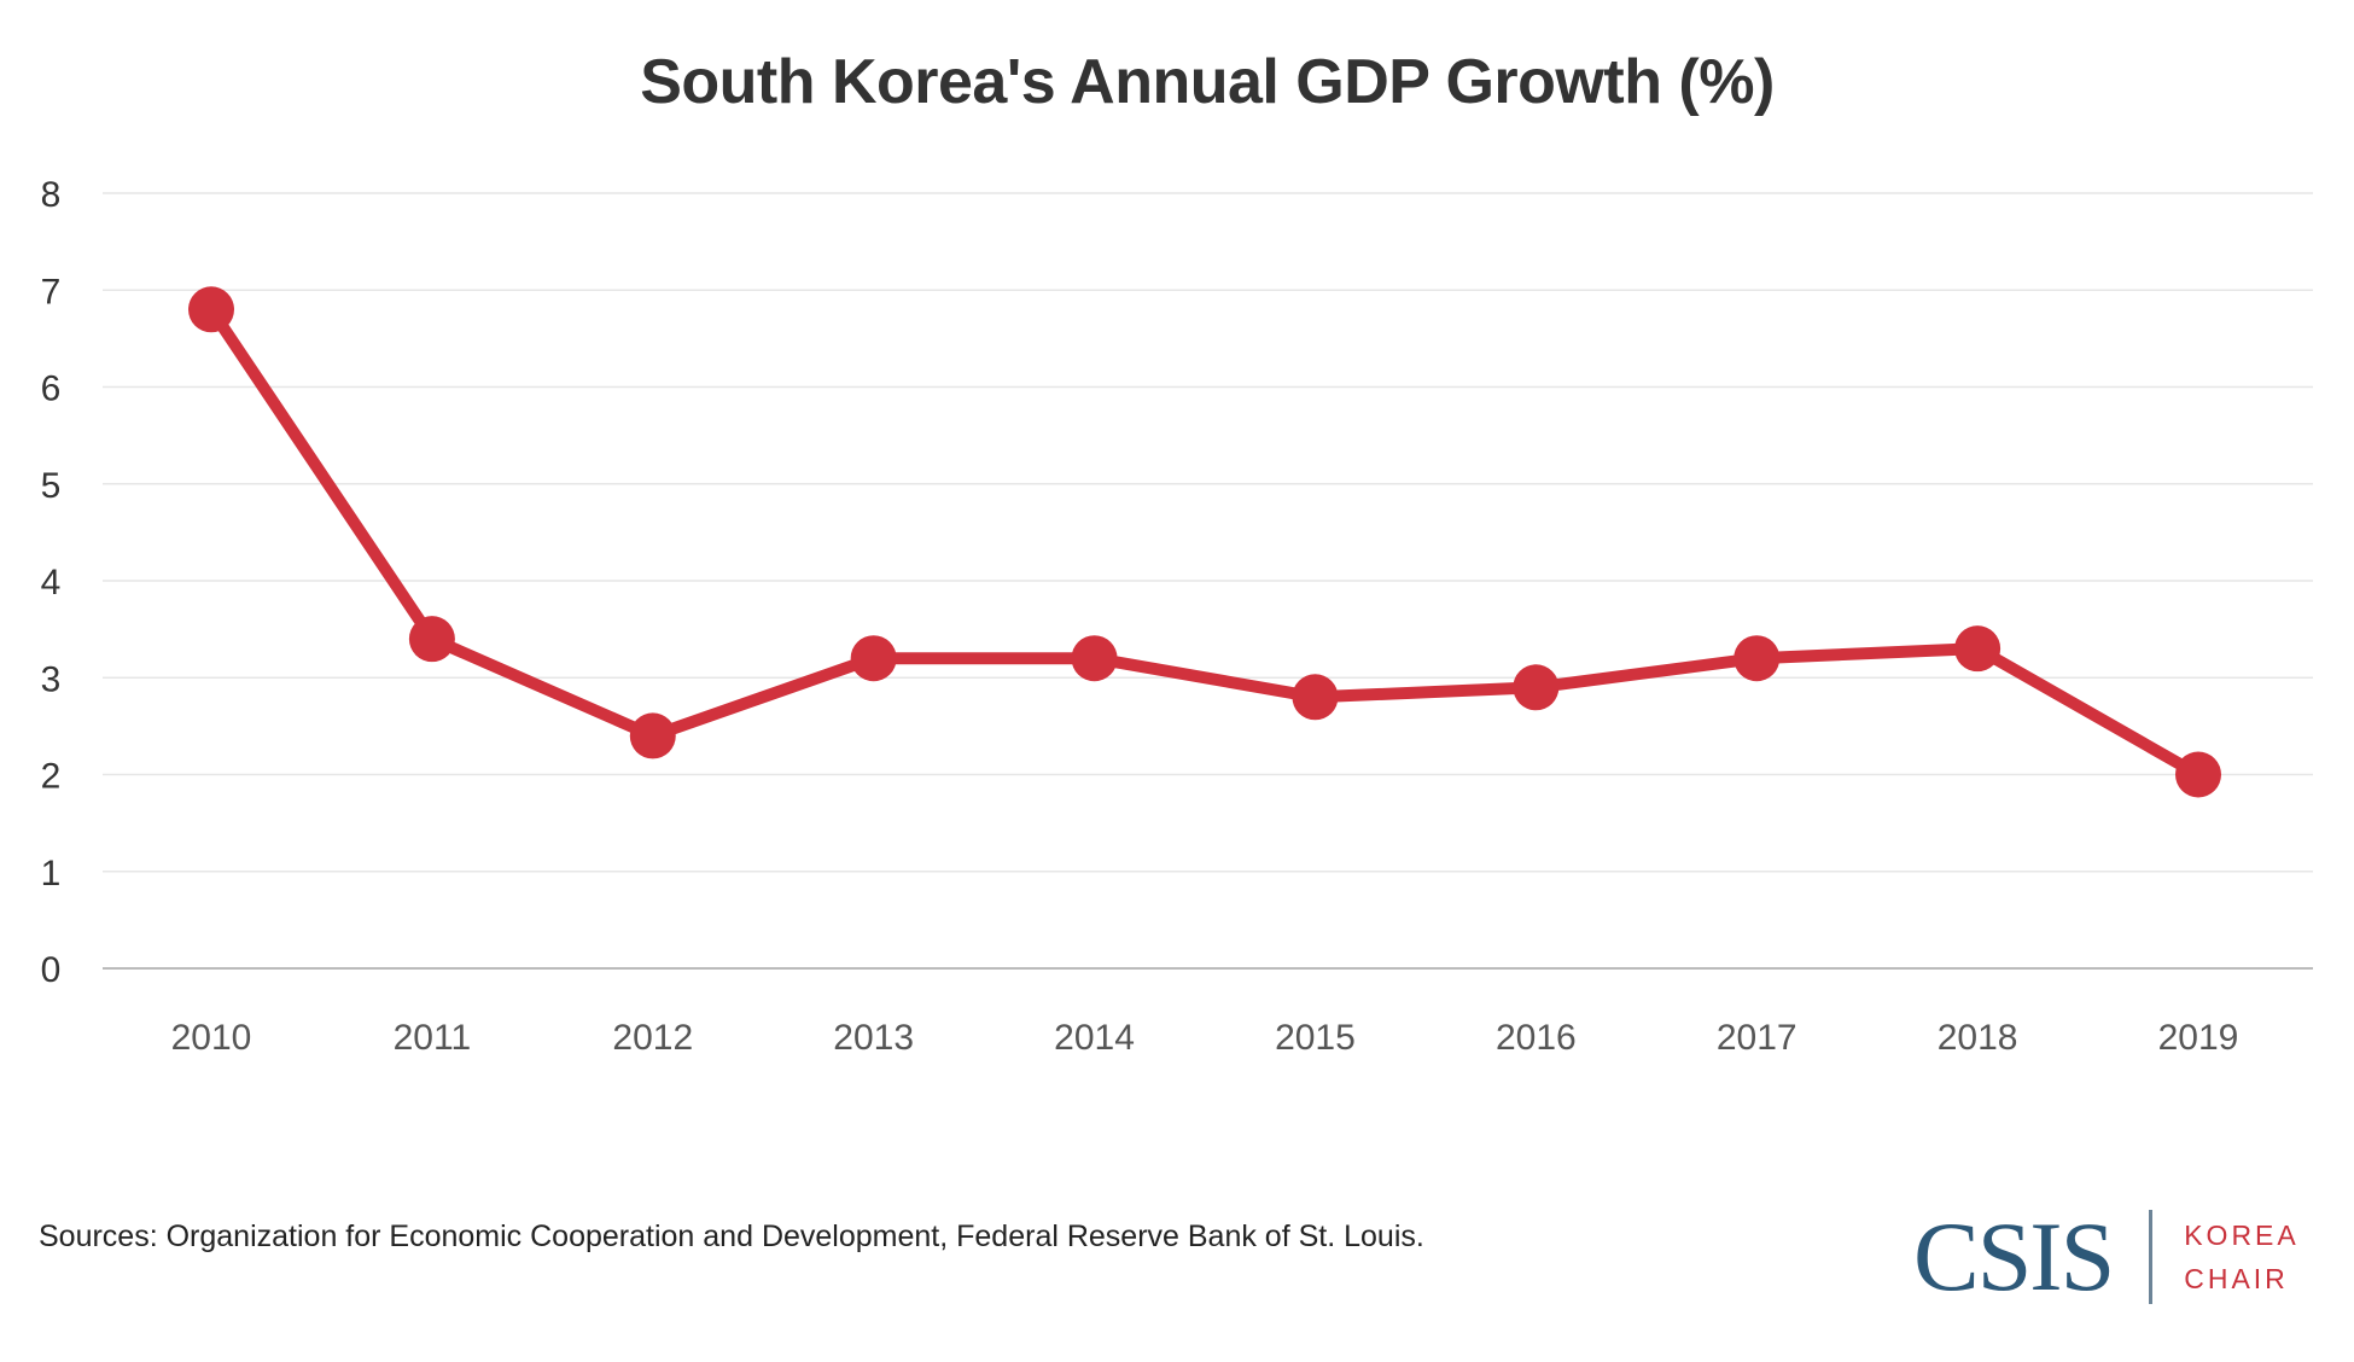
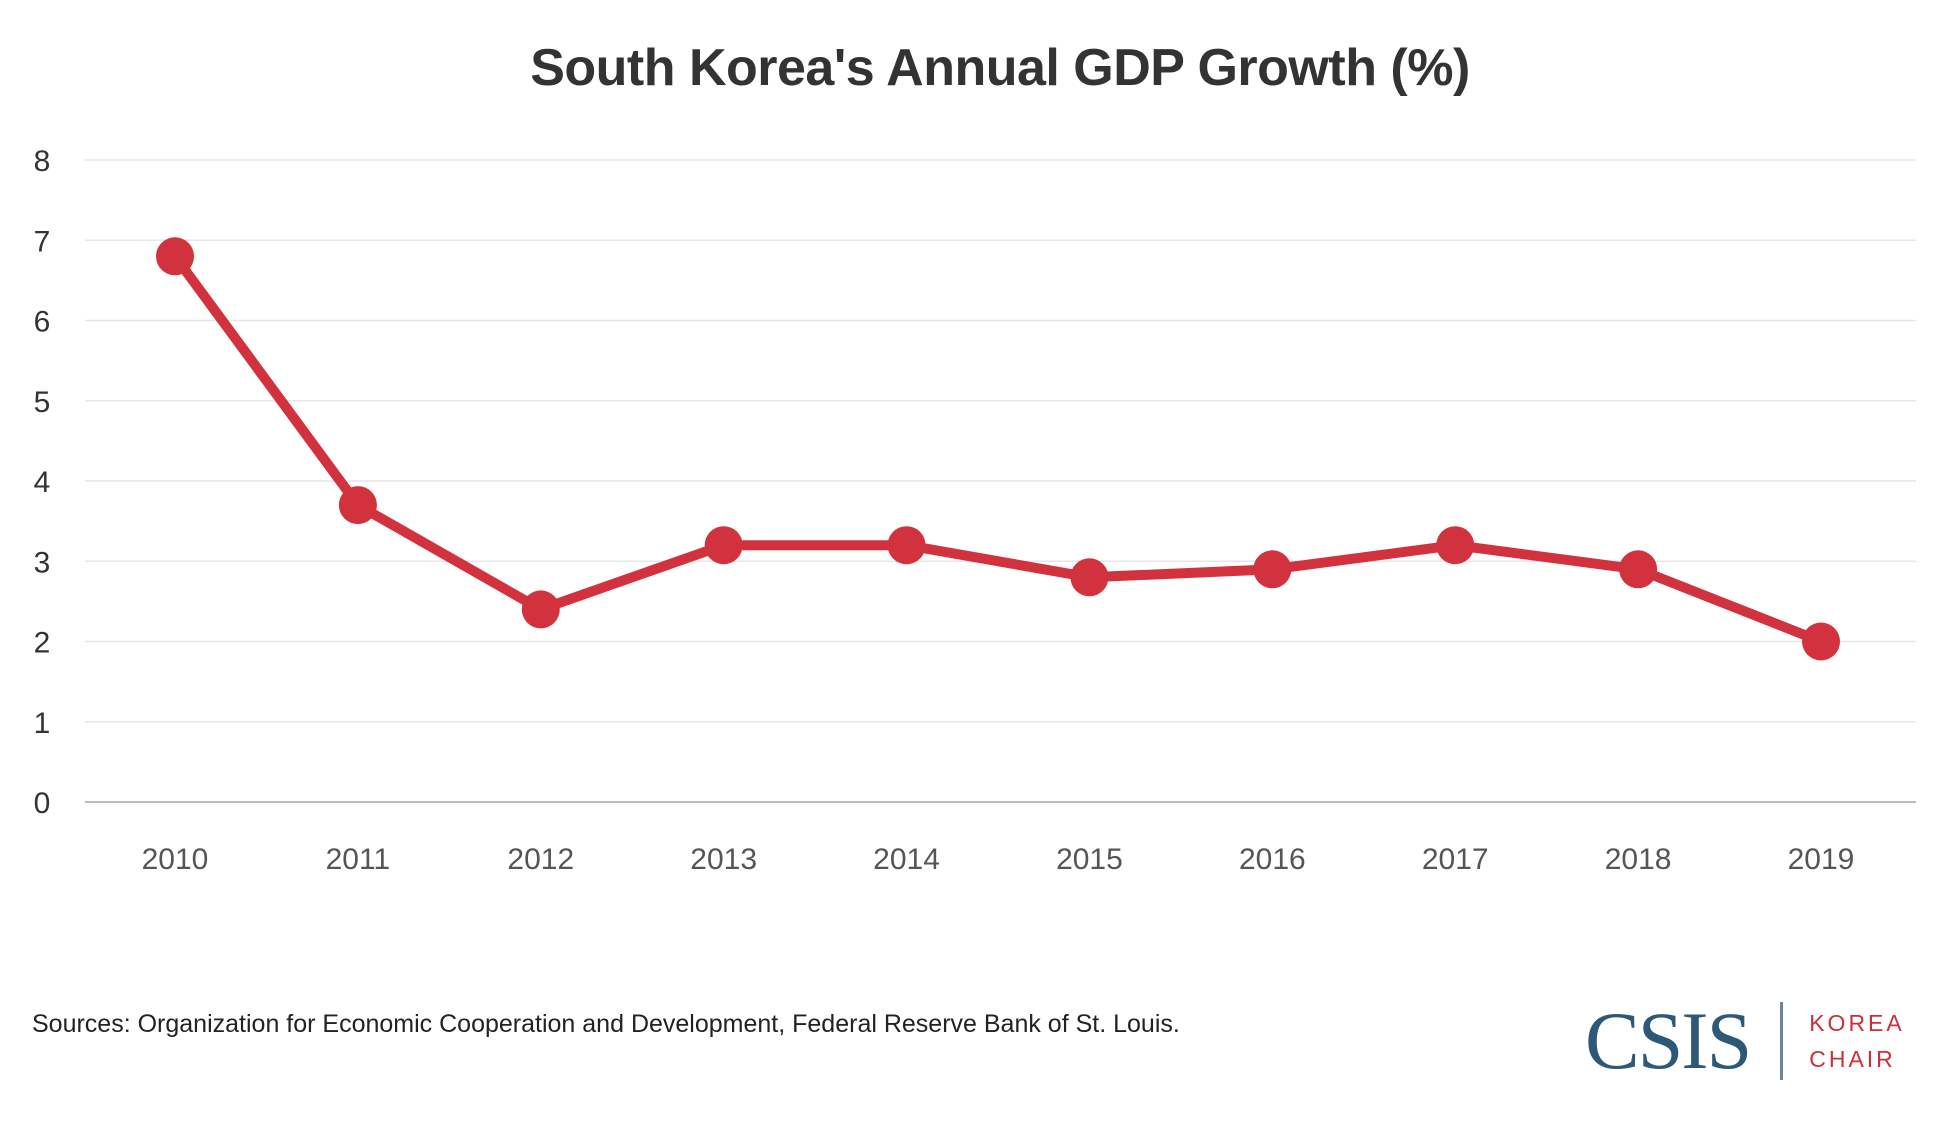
2011: 3.4 -> 3.7
2018: 3.3 -> 2.9
